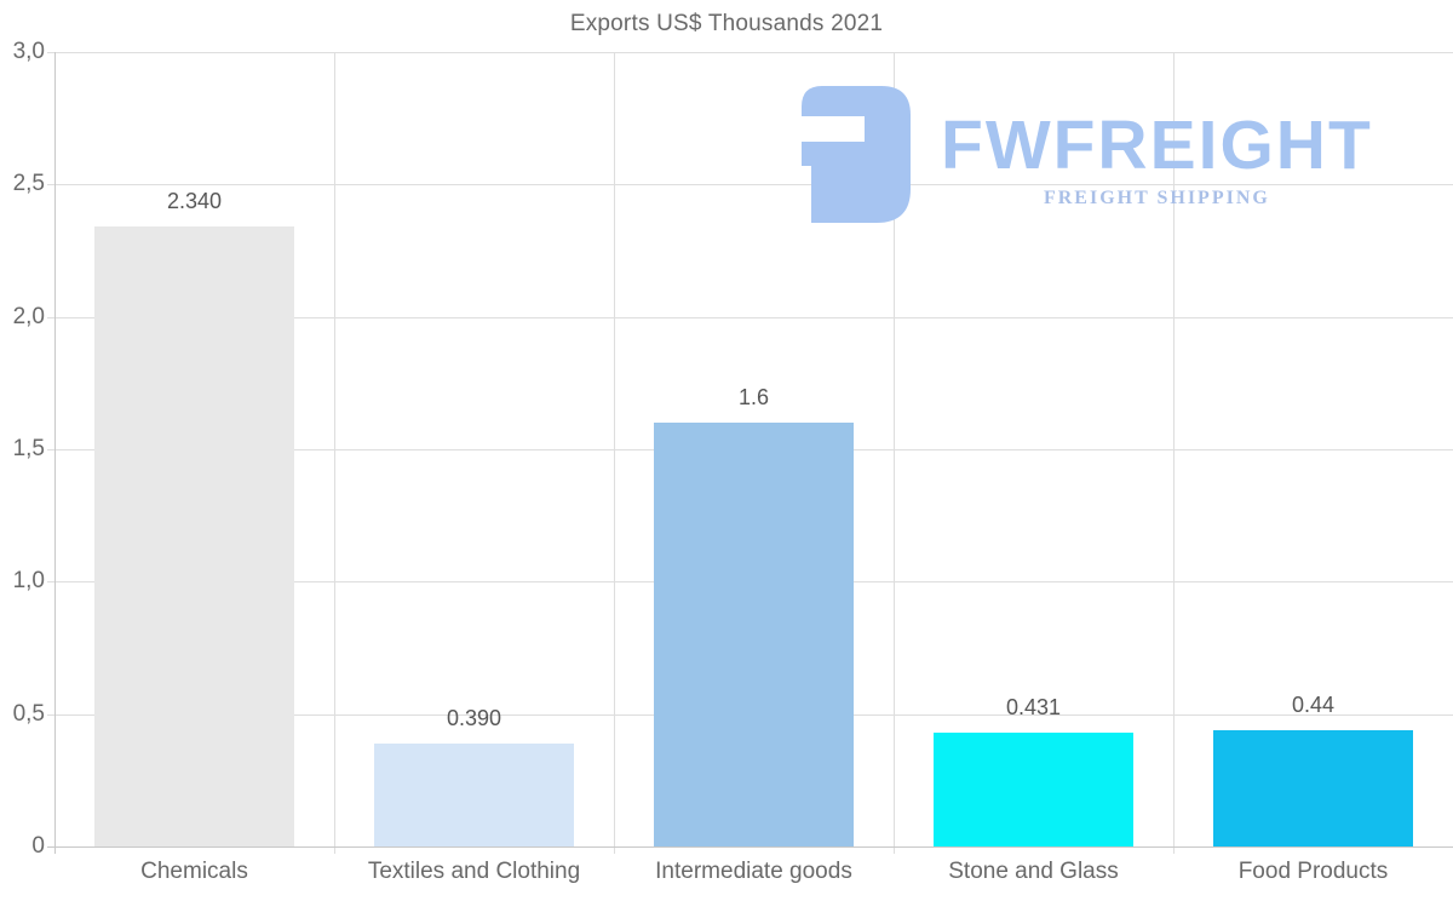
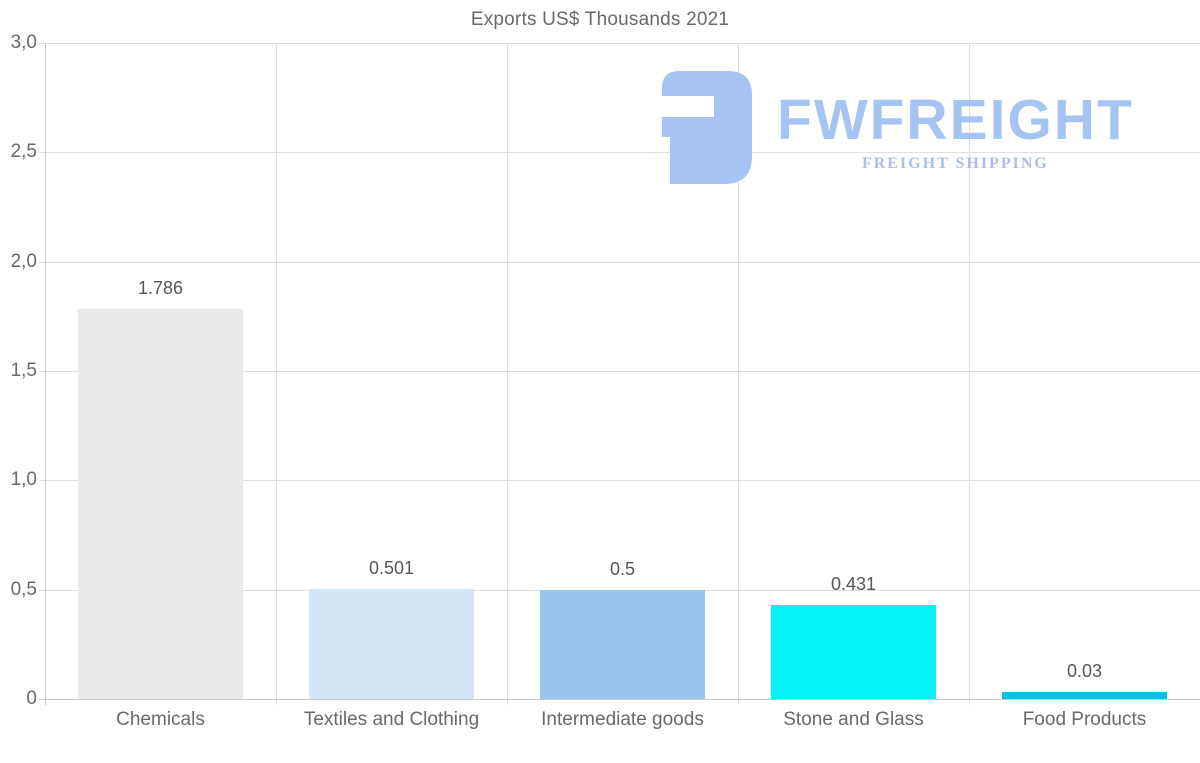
Chemicals: 2.340 -> 1.786
Textiles and Clothing: 0.390 -> 0.501
Intermediate goods: 1.6 -> 0.5
Food Products: 0.44 -> 0.03
